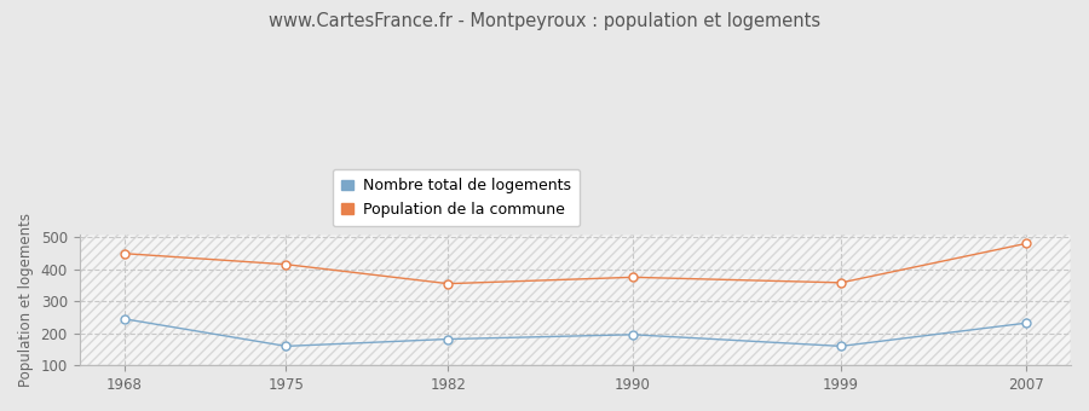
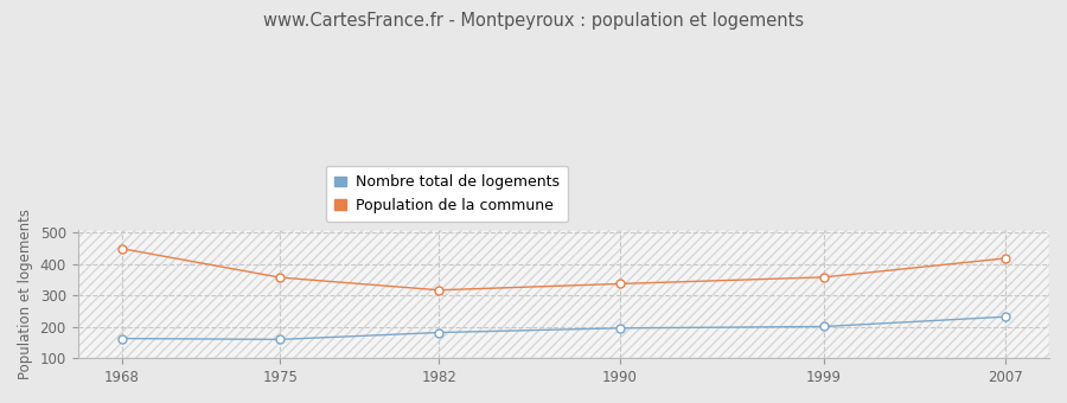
Nombre total de logements/1968: 245 -> 163
Population de la commune/1975: 415 -> 357
Population de la commune/1982: 355 -> 317
Population de la commune/1990: 375 -> 337
Nombre total de logements/1999: 160 -> 201
Population de la commune/2007: 480 -> 418
